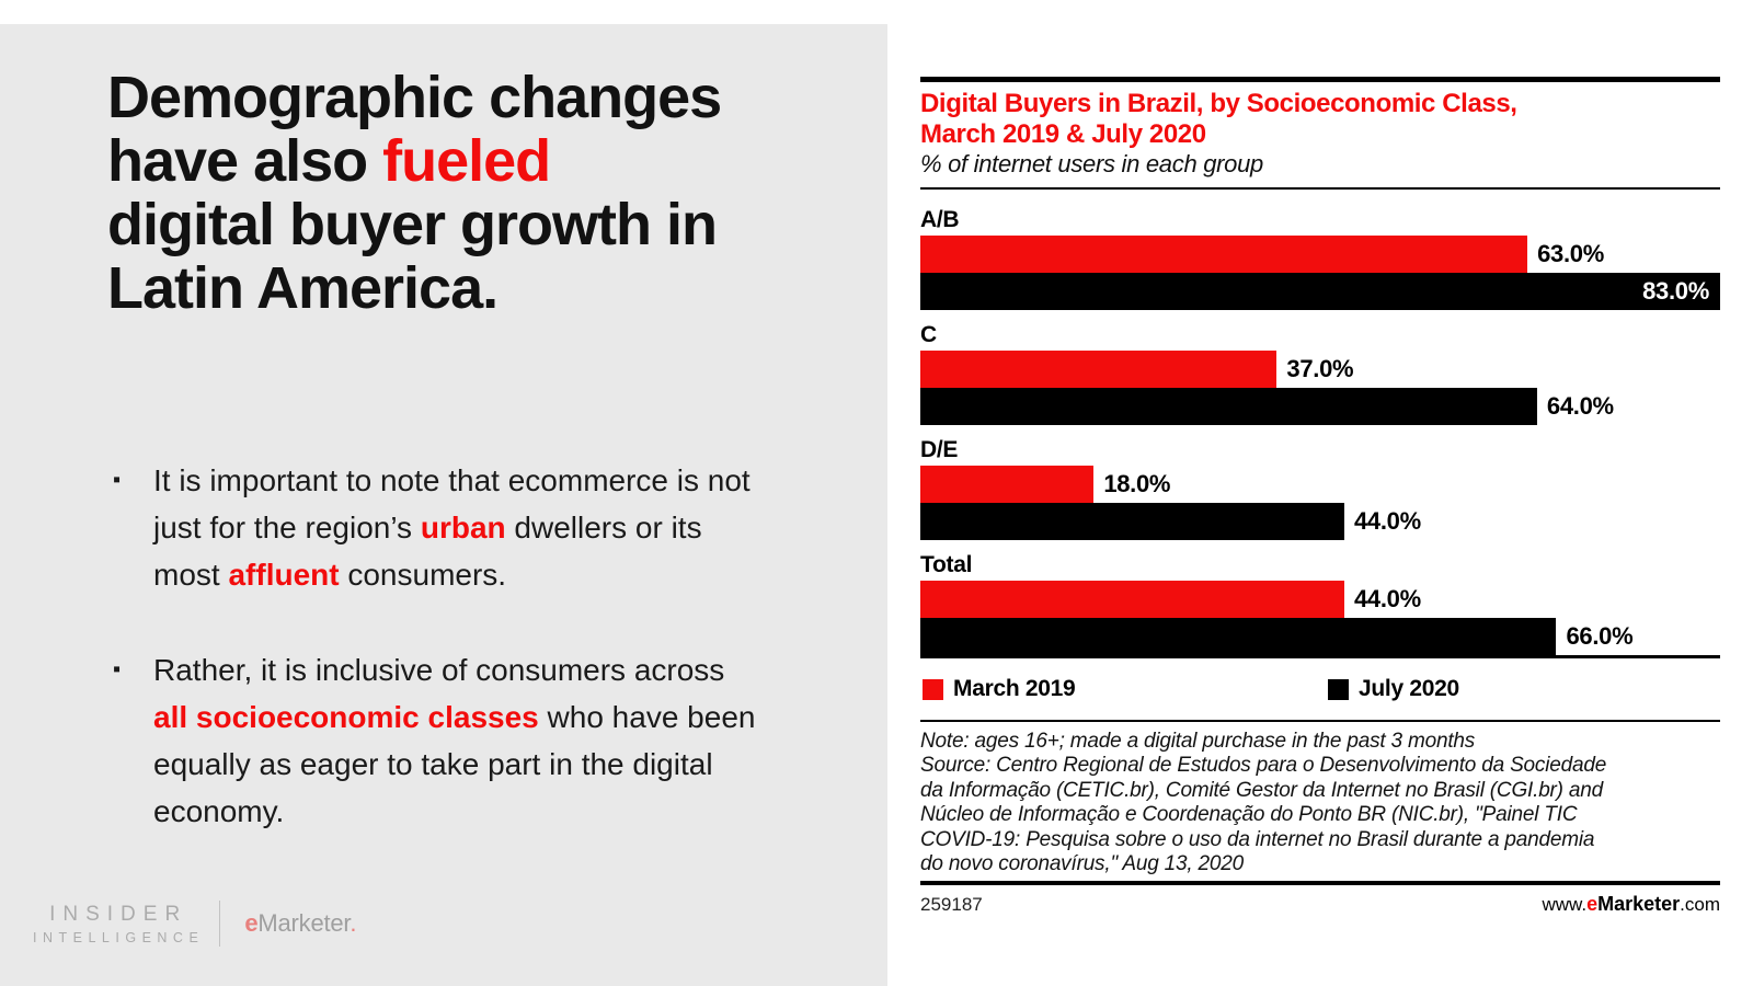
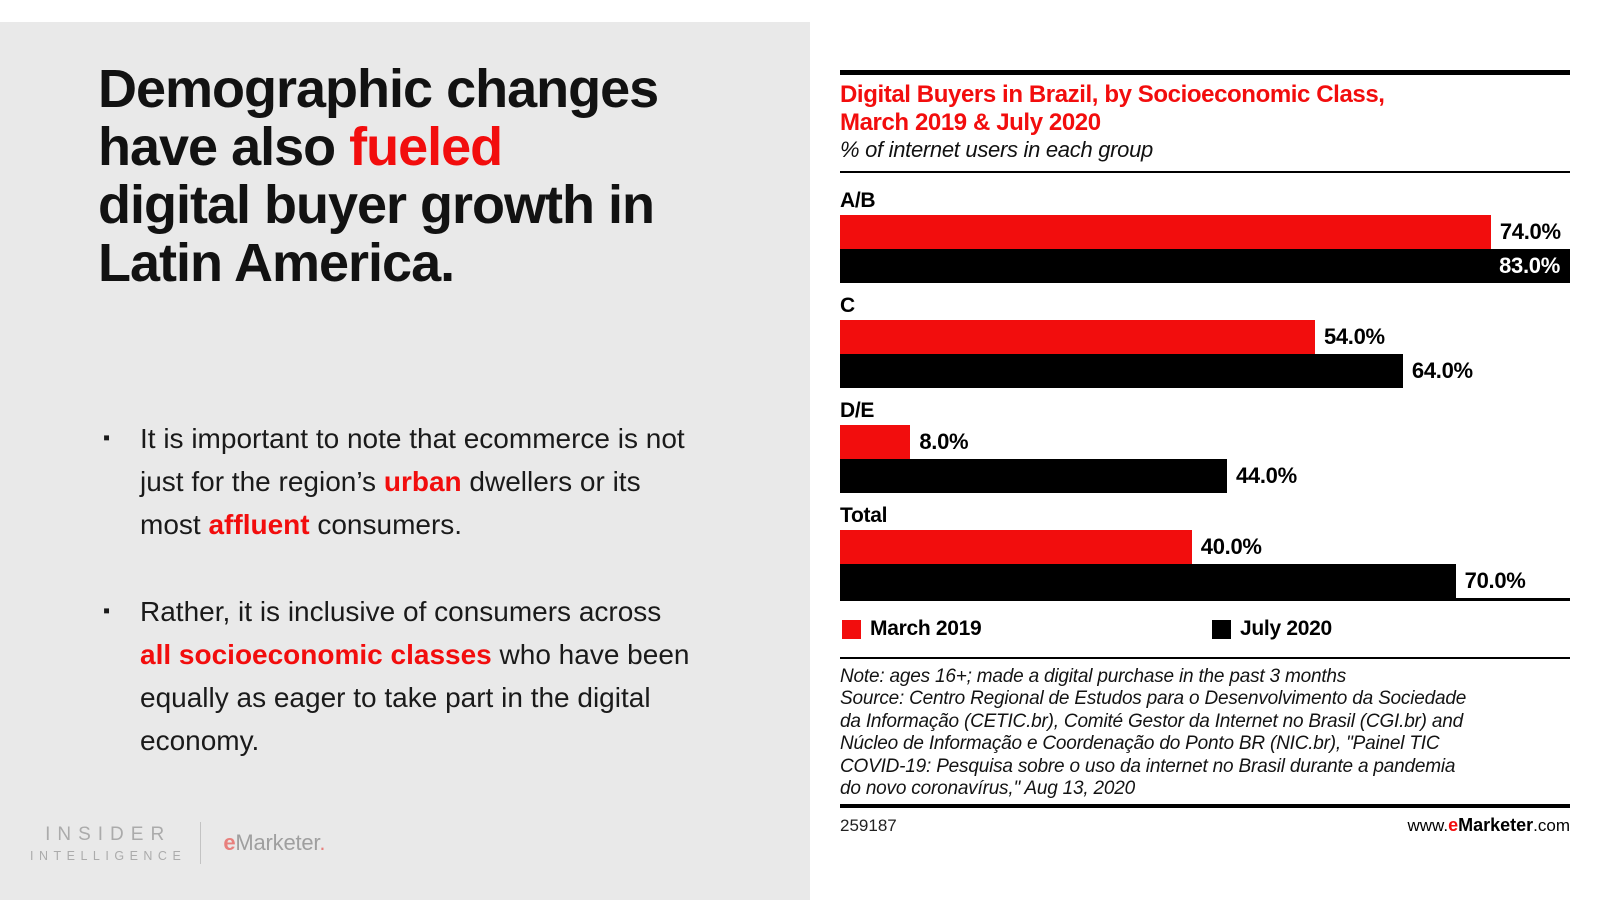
March 2019/A/B: 63.0% -> 74.0%
March 2019/C: 37.0% -> 54.0%
March 2019/D/E: 18.0% -> 8.0%
March 2019/Total: 44.0% -> 40.0%
July 2020/Total: 66.0% -> 70.0%
